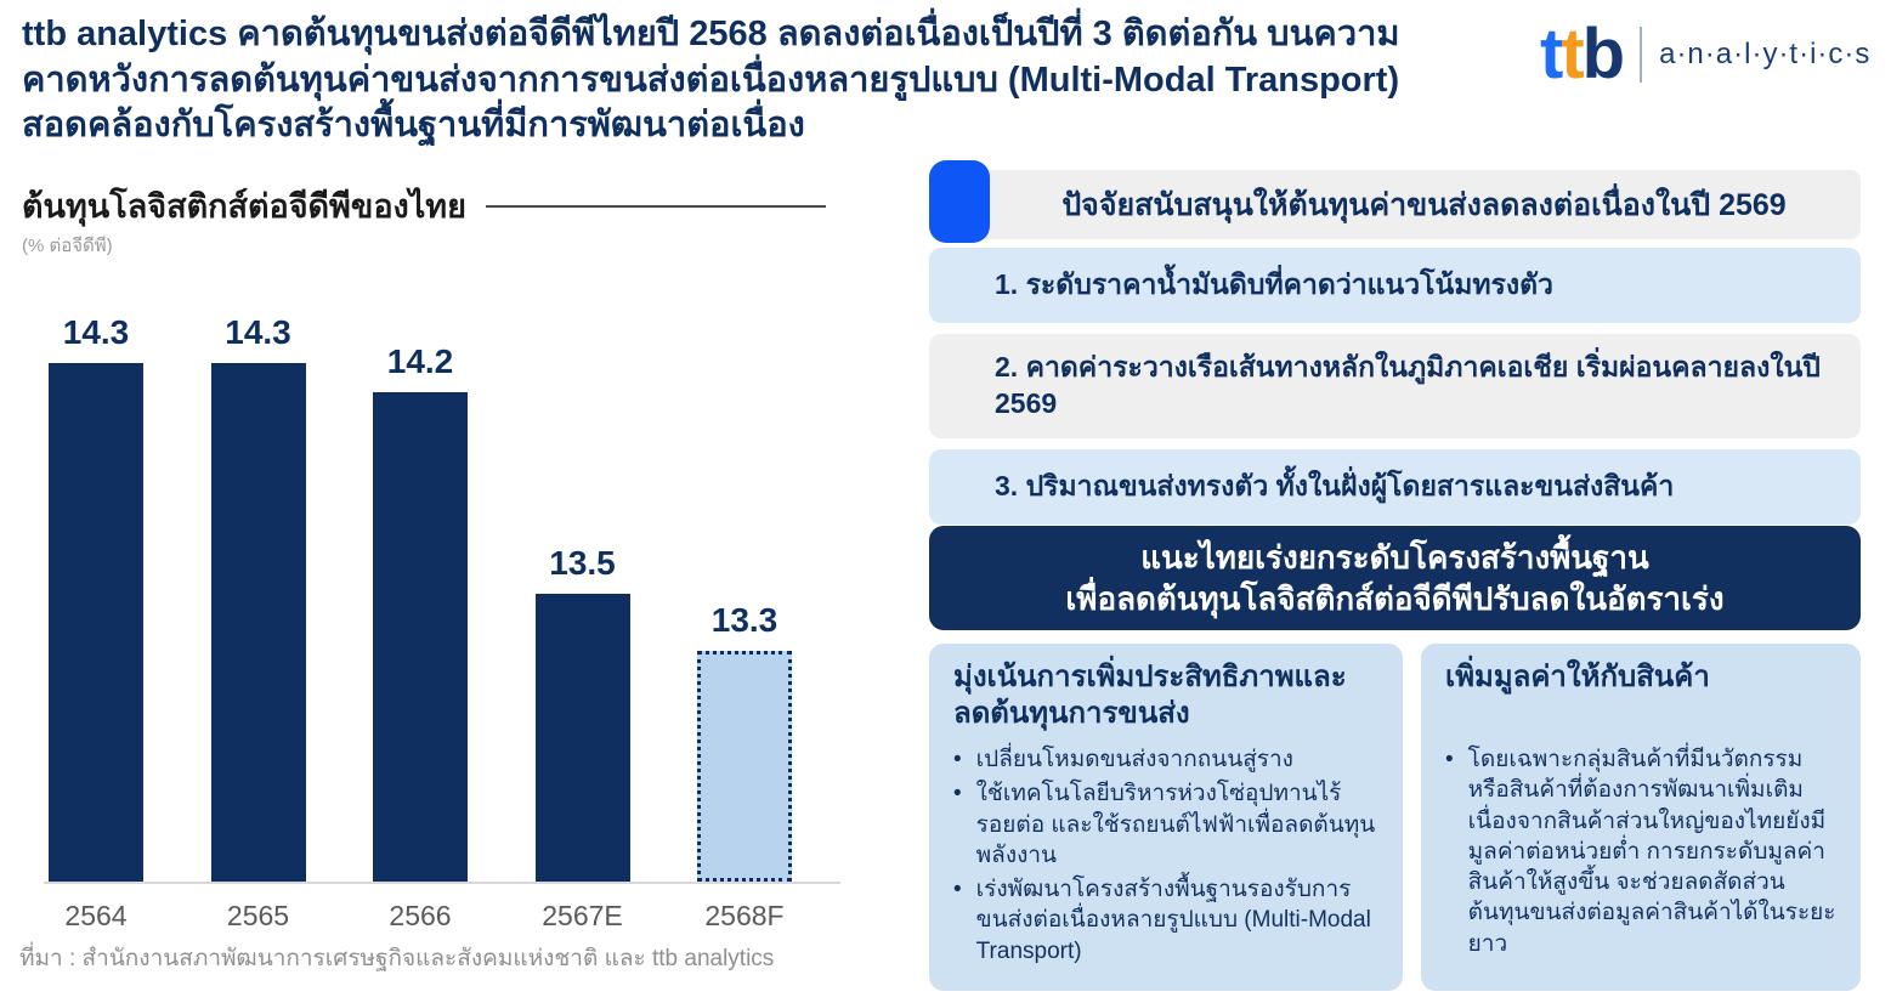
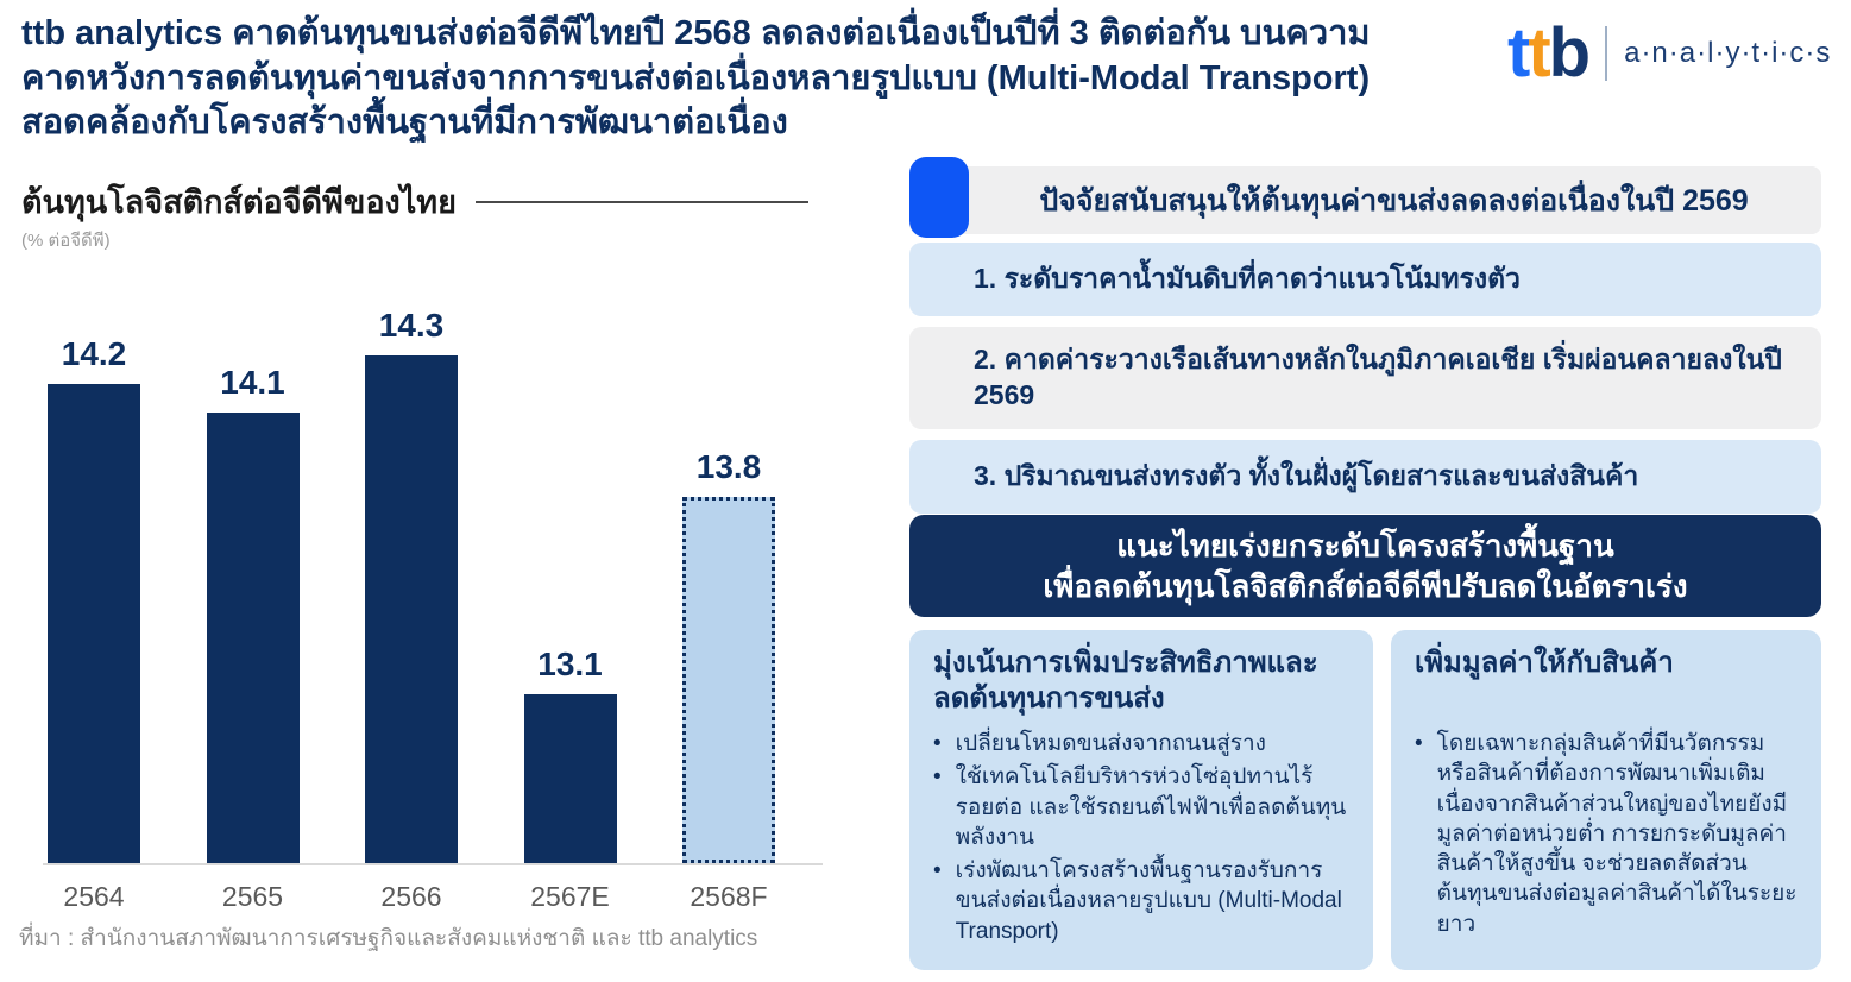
2564: 14.3 -> 14.2
2565: 14.3 -> 14.1
2566: 14.2 -> 14.3
2567E: 13.5 -> 13.1
2568F: 13.3 -> 13.8
